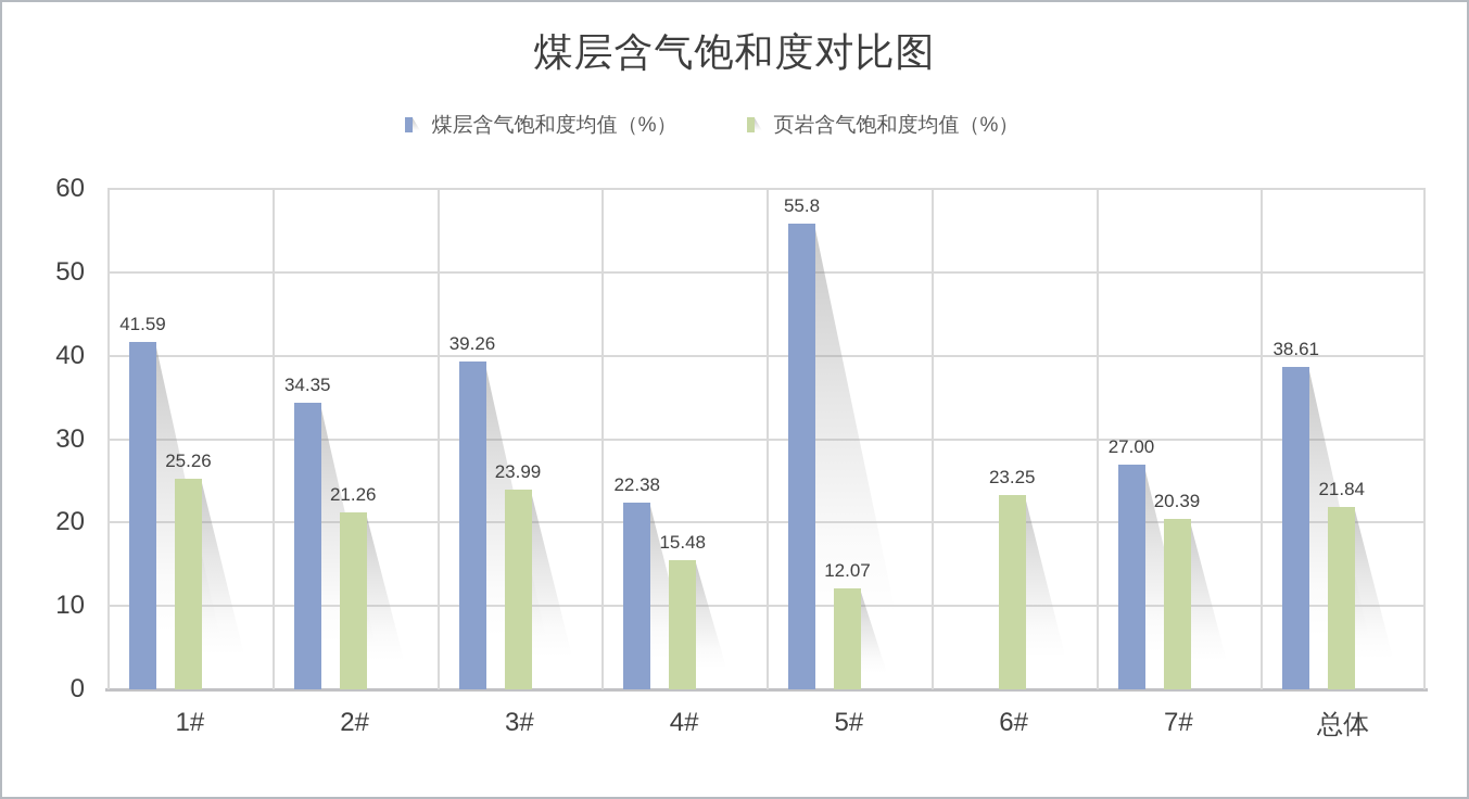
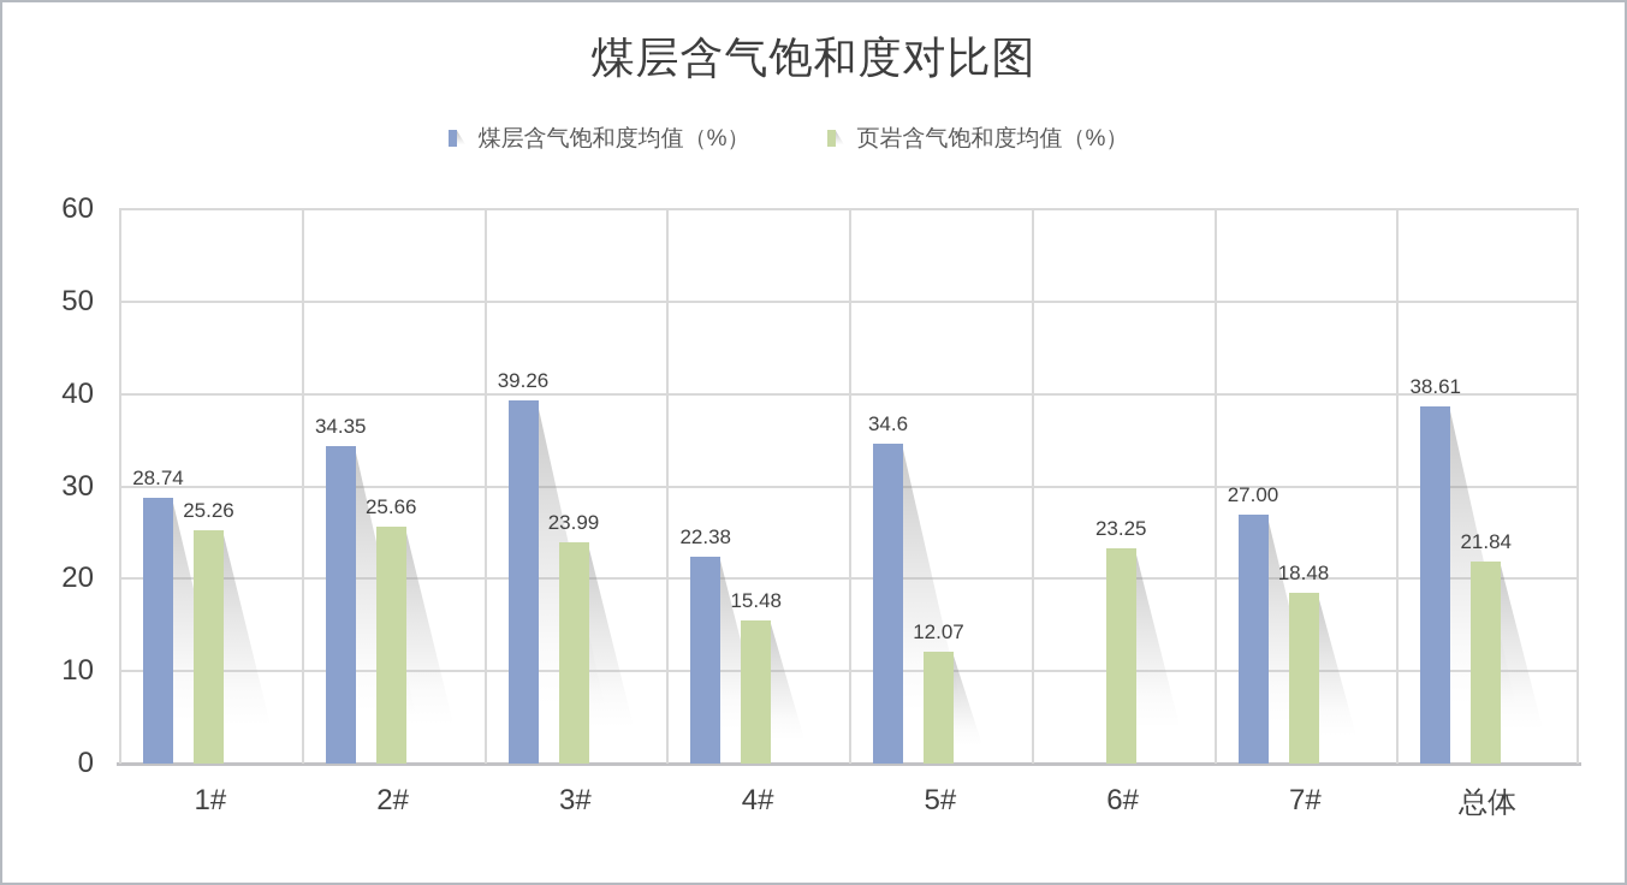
煤层含气饱和度均值（%）/1#: 41.59 -> 28.74
页岩含气饱和度均值（%）/2#: 21.26 -> 25.66
煤层含气饱和度均值（%）/5#: 55.8 -> 34.6
页岩含气饱和度均值（%）/7#: 20.39 -> 18.48
